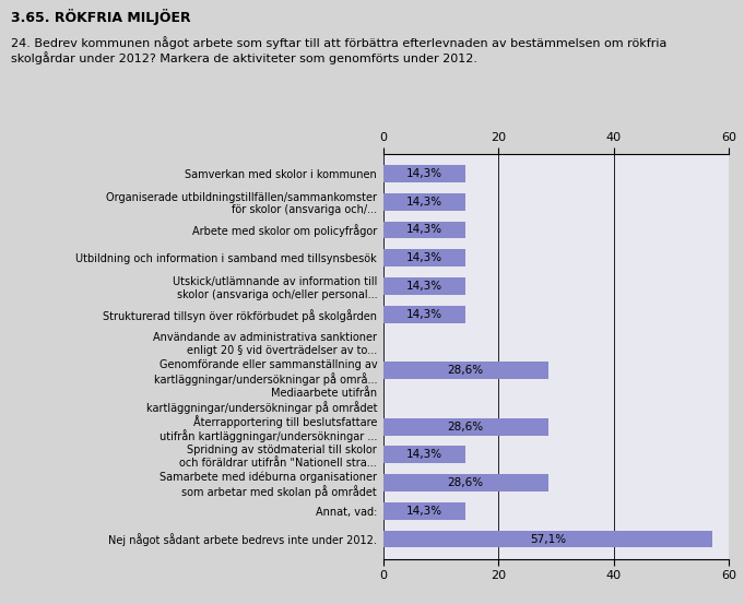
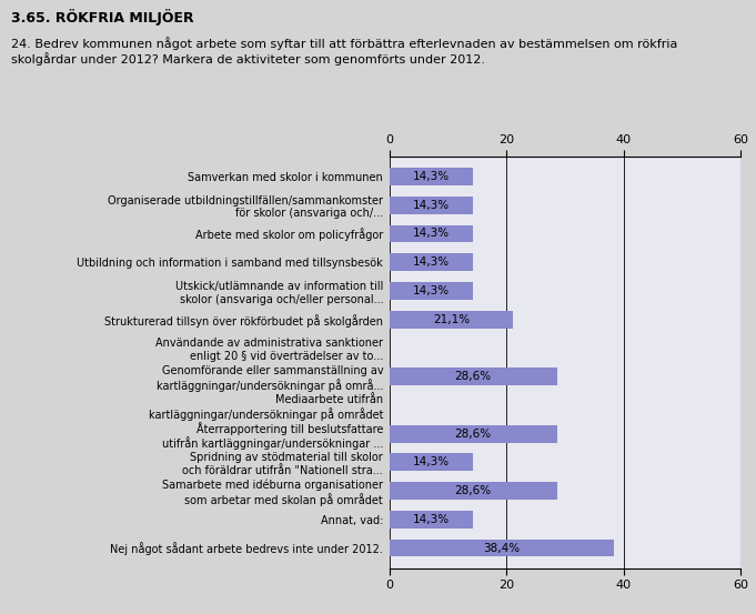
Strukturerad tillsyn över rökförbudet på skolgården: 14,3% -> 21,1%
Nej något sådant arbete bedrevs inte under 2012.: 57,1% -> 38,4%
